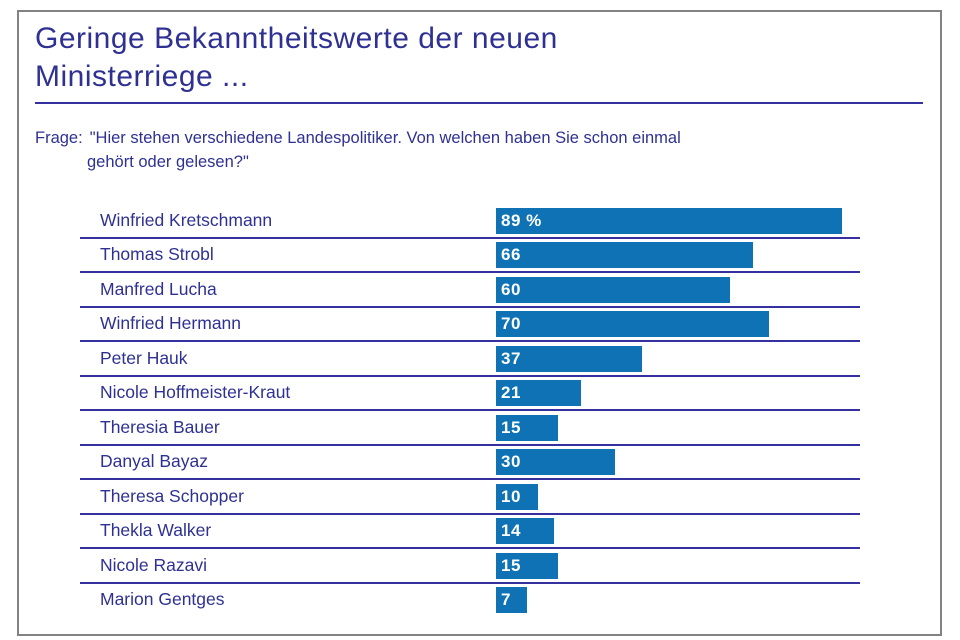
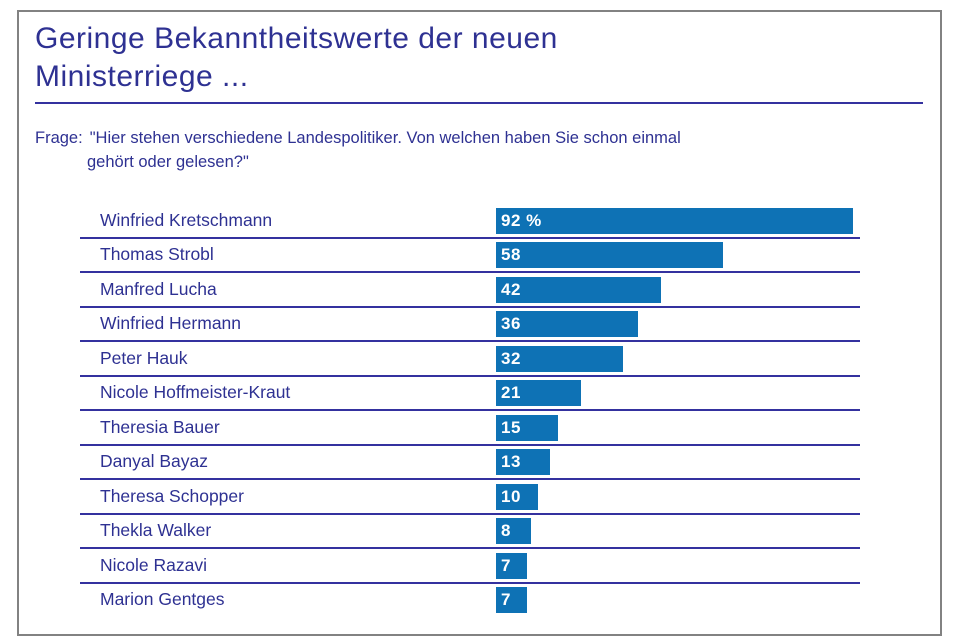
Winfried Kretschmann: 89 -> 92
Thomas Strobl: 66 -> 58
Manfred Lucha: 60 -> 42
Winfried Hermann: 70 -> 36
Peter Hauk: 37 -> 32
Danyal Bayaz: 30 -> 13
Thekla Walker: 14 -> 8
Nicole Razavi: 15 -> 7
